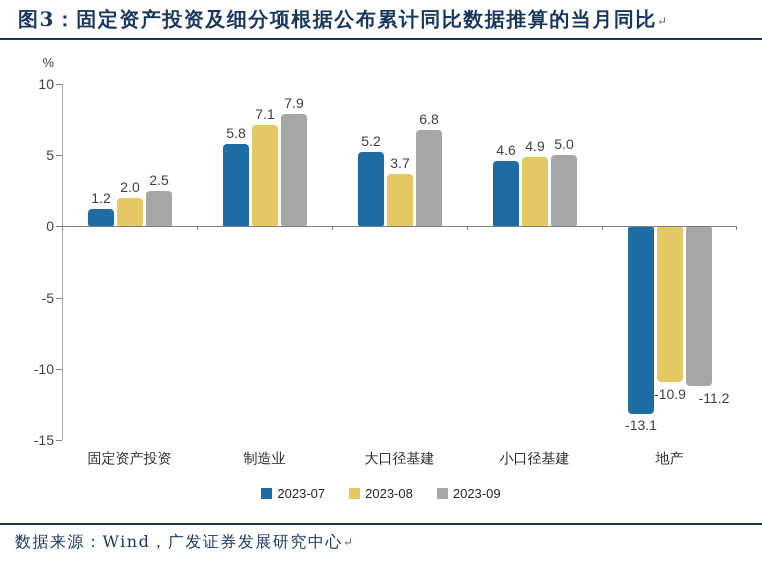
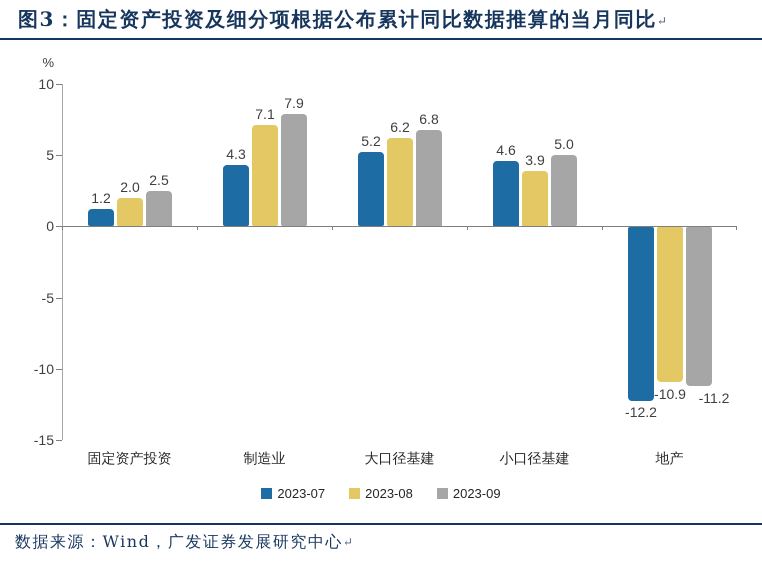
2023-07/制造业: 5.8 -> 4.3
2023-08/大口径基建: 3.7 -> 6.2
2023-08/小口径基建: 4.9 -> 3.9
2023-07/地产: -13.1 -> -12.2
